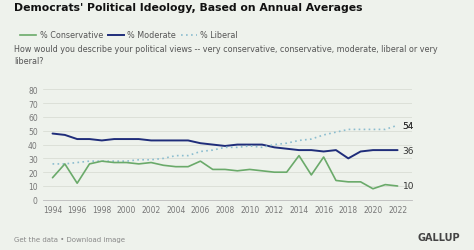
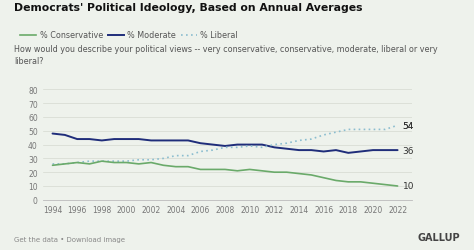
% Conservative/1994: 16 -> 25
% Conservative/1996: 12 -> 27
% Conservative/2006: 28 -> 22
% Conservative/2014: 32 -> 19
% Conservative/2016: 31 -> 16
% Moderate/2018: 30 -> 34
% Conservative/2020: 8 -> 12
